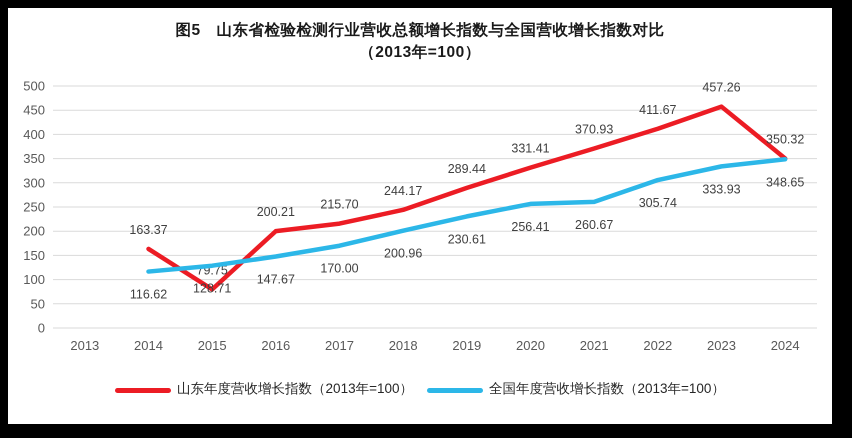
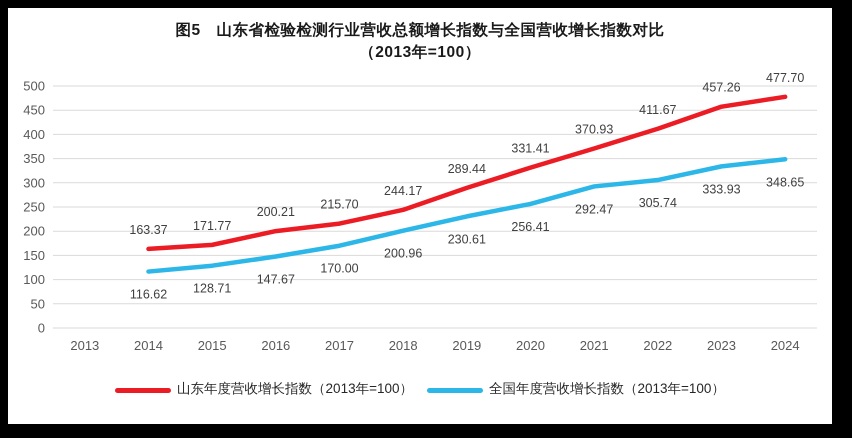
山东年度营收增长指数（2013年=100）/2015: 79.75 -> 171.77
全国年度营收增长指数（2013年=100）/2021: 260.67 -> 292.47
山东年度营收增长指数（2013年=100）/2024: 350.32 -> 477.70
